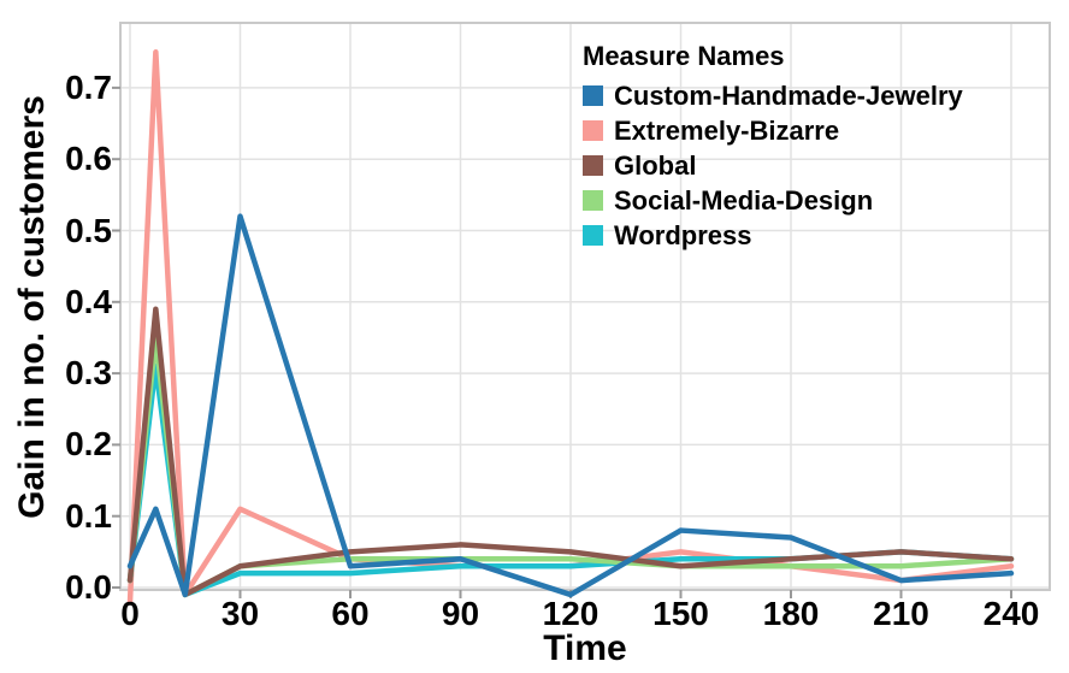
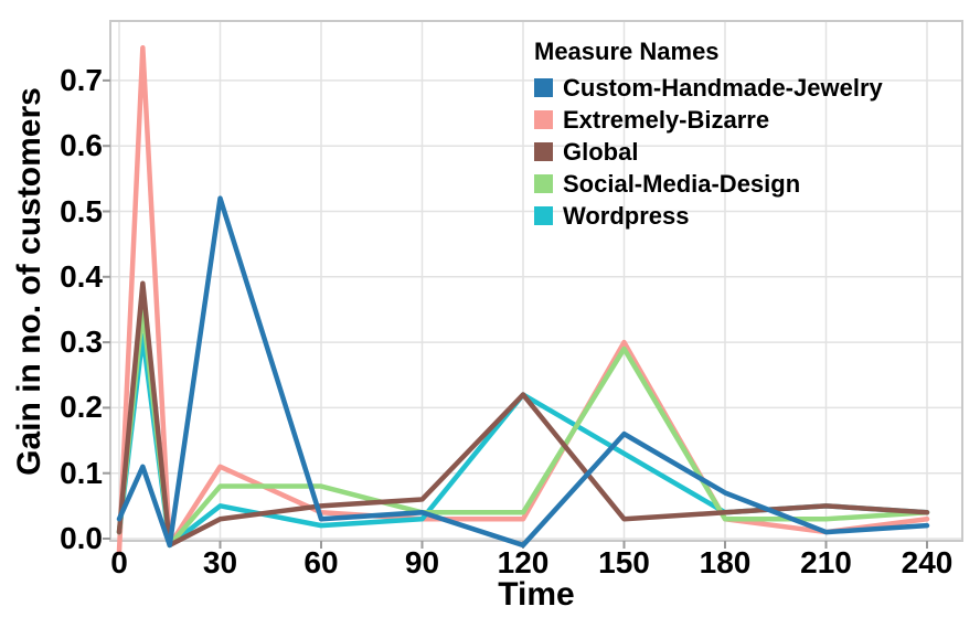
Social-Media-Design/30: 0.03 -> 0.08
Wordpress/30: 0.02 -> 0.05
Social-Media-Design/60: 0.04 -> 0.08
Global/120: 0.05 -> 0.22
Wordpress/120: 0.03 -> 0.22
Custom-Handmade-Jewelry/150: 0.08 -> 0.16
Extremely-Bizarre/150: 0.05 -> 0.30
Social-Media-Design/150: 0.03 -> 0.29
Wordpress/150: 0.04 -> 0.13
